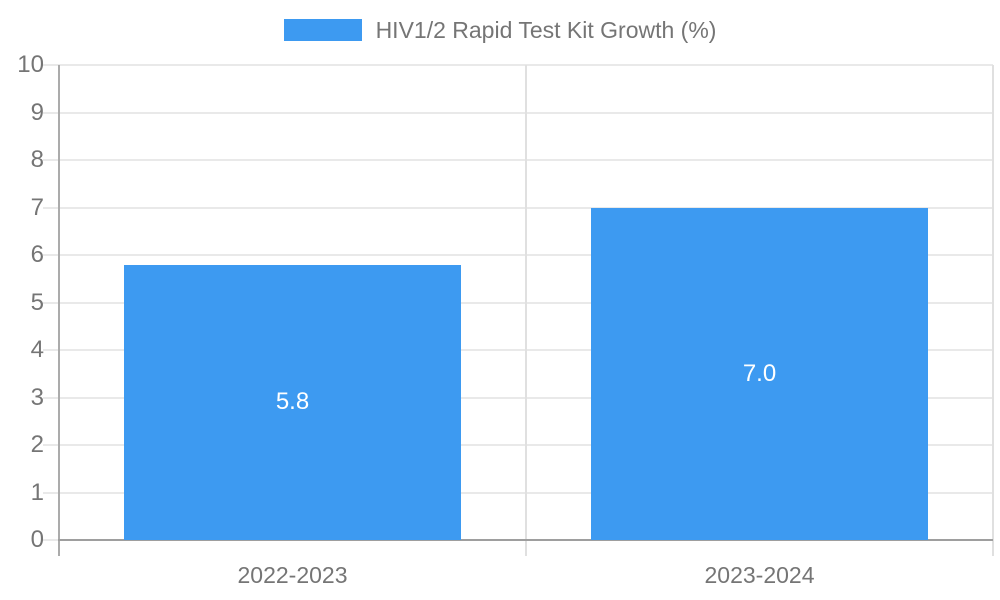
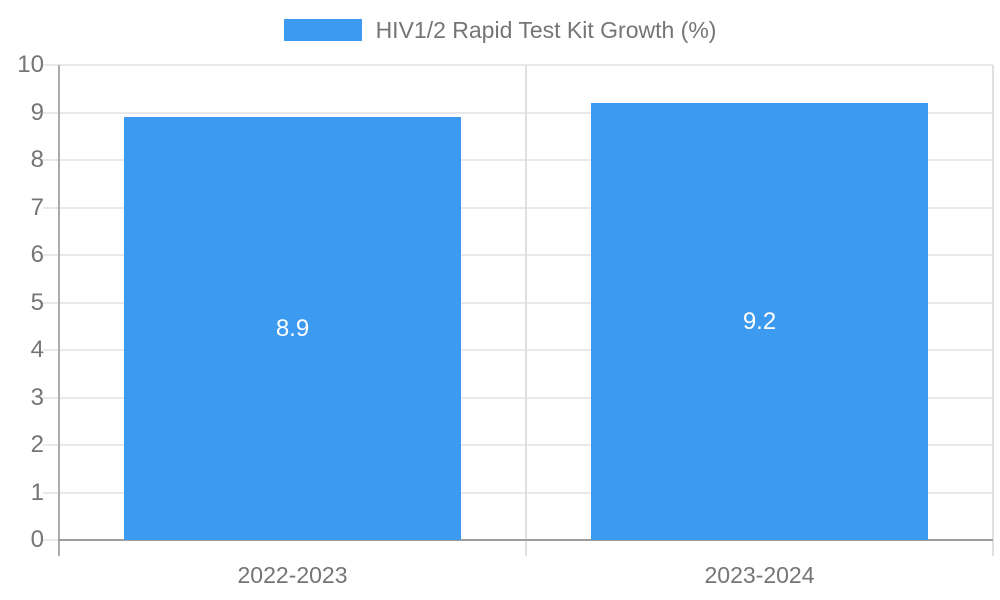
2022-2023: 5.8 -> 8.9
2023-2024: 7.0 -> 9.2
